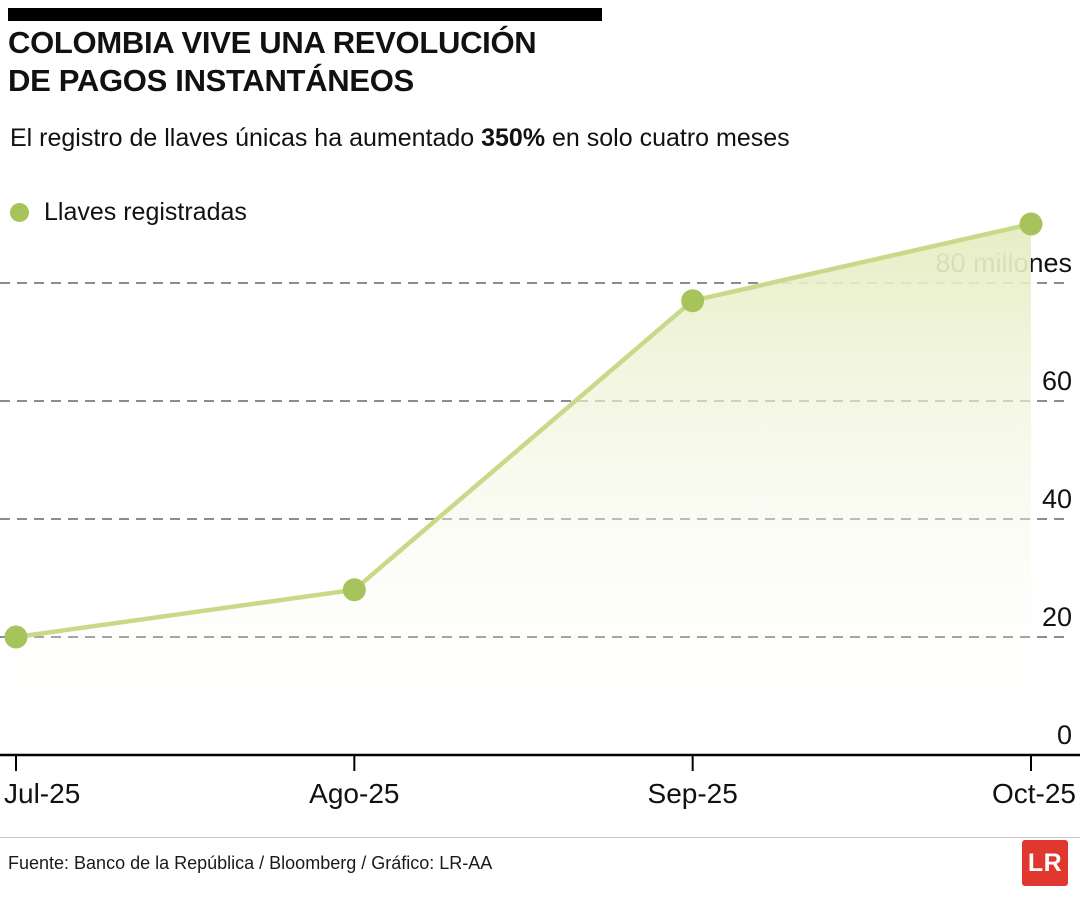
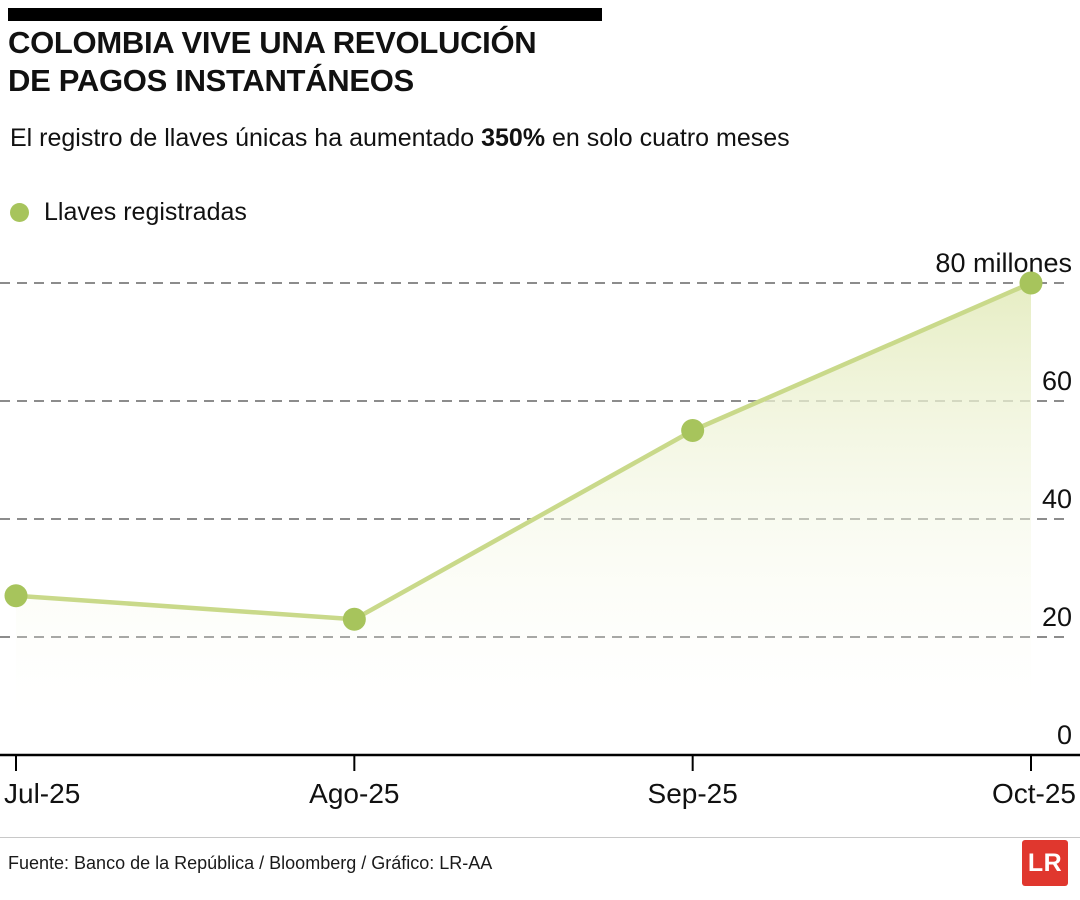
Jul-25: 20 -> 27
Ago-25: 28 -> 23
Sep-25: 77 -> 55
Oct-25: 90 -> 80
